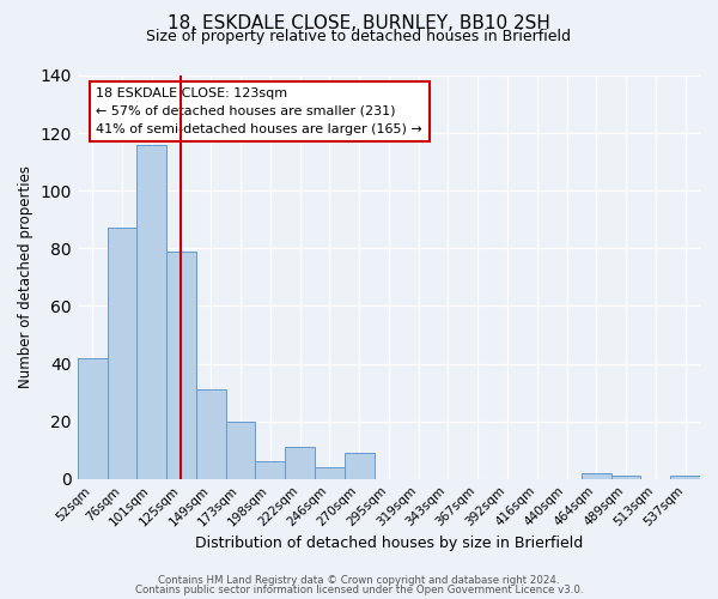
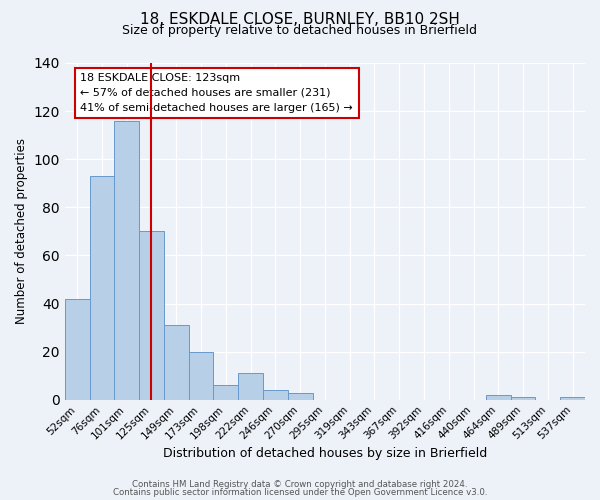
76sqm: 87 -> 93
125sqm: 79 -> 70
270sqm: 9 -> 3
